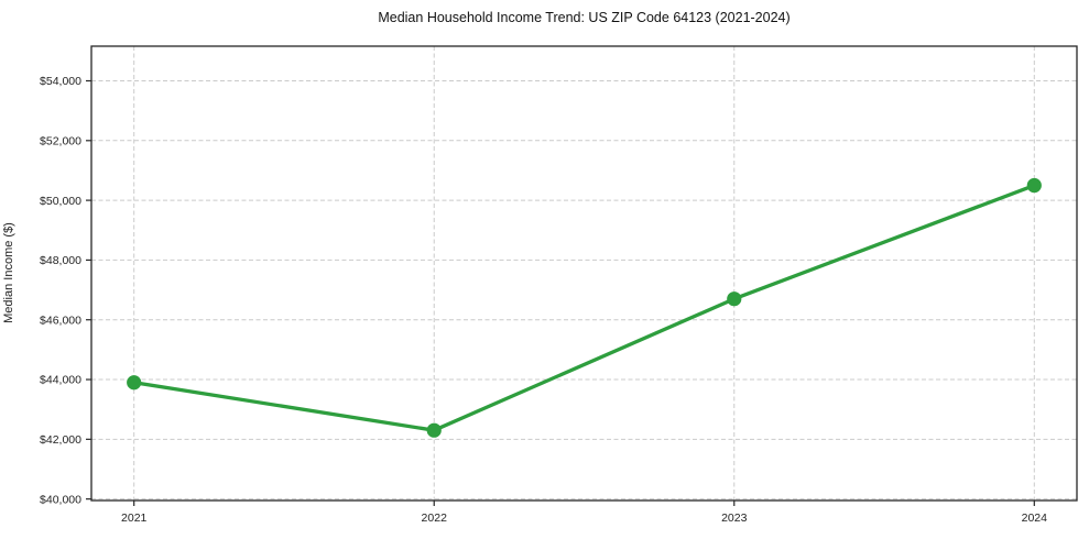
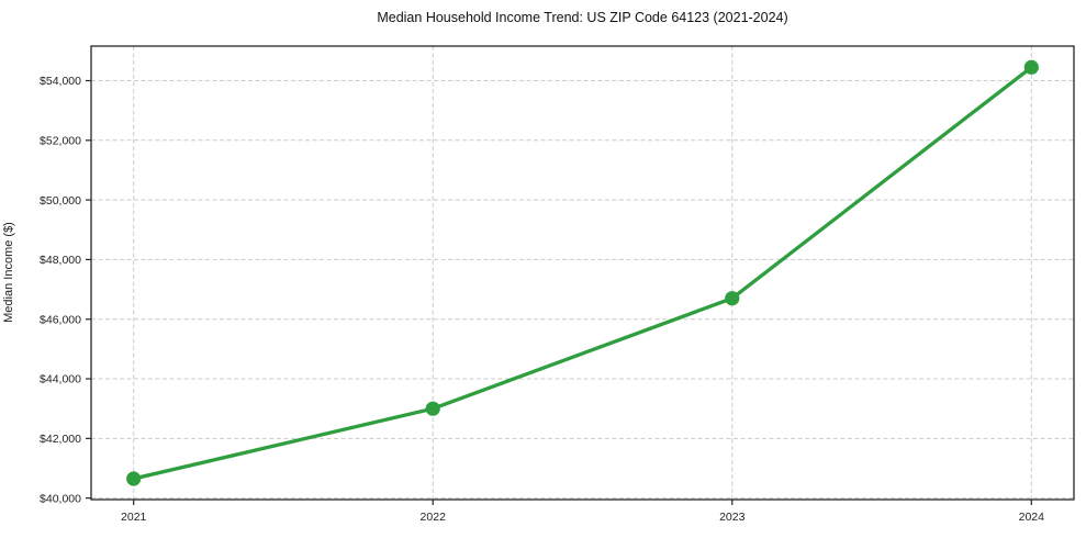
2021: $43900 -> $40600
2022: $42300 -> $43000
2024: $50500 -> $54400
